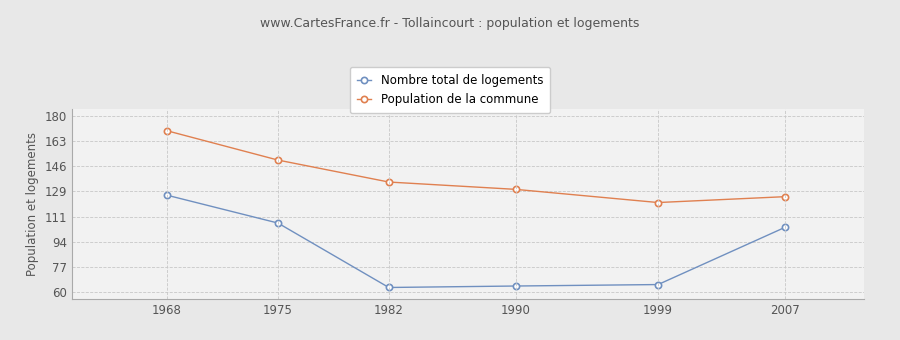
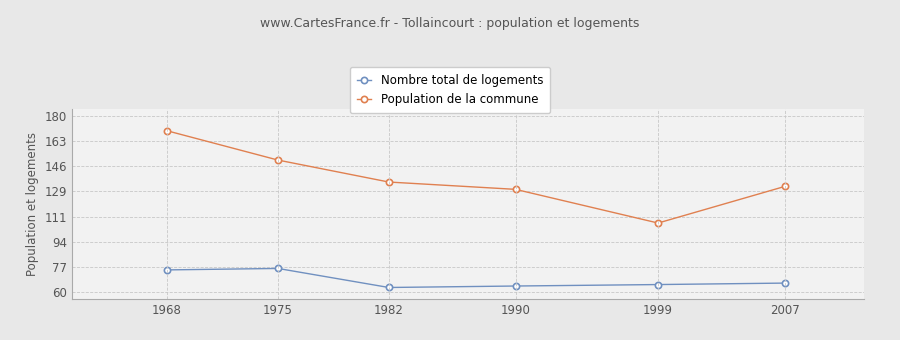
Nombre total de logements/1968: 126 -> 75
Nombre total de logements/1975: 107 -> 76
Population de la commune/1999: 121 -> 107
Nombre total de logements/2007: 104 -> 66
Population de la commune/2007: 125 -> 132
